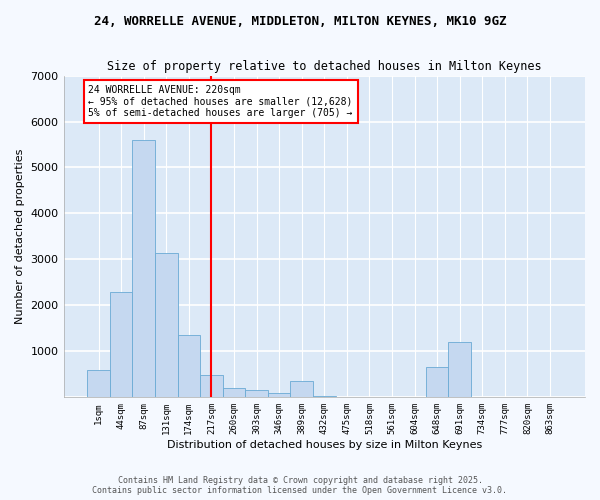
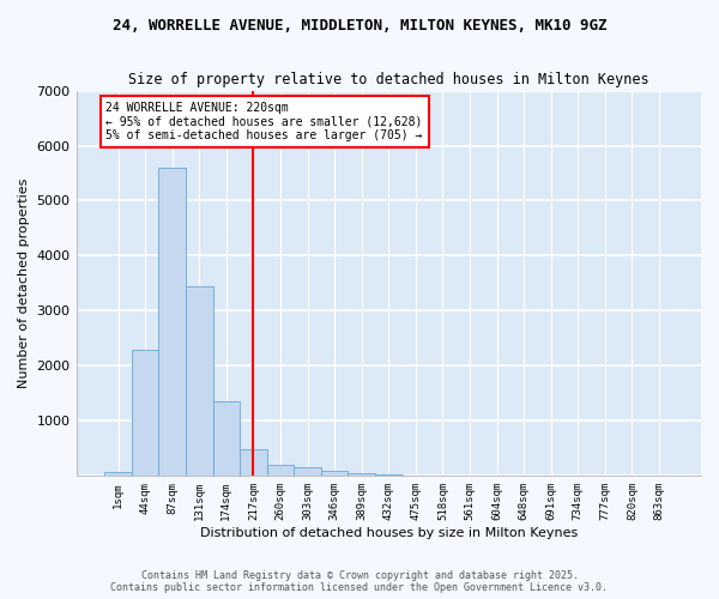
1sqm: 600 -> 80
131sqm: 3150 -> 3450
389sqm: 350 -> 50
648sqm: 650 -> 0
691sqm: 1200 -> 0
